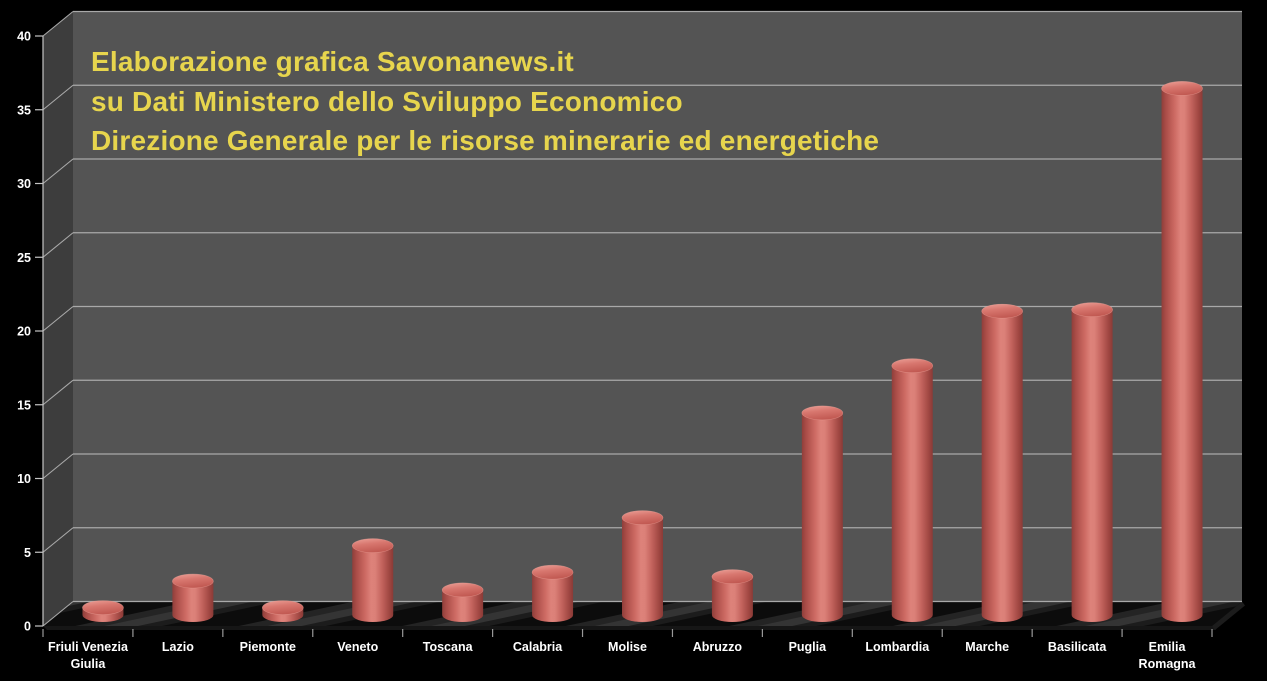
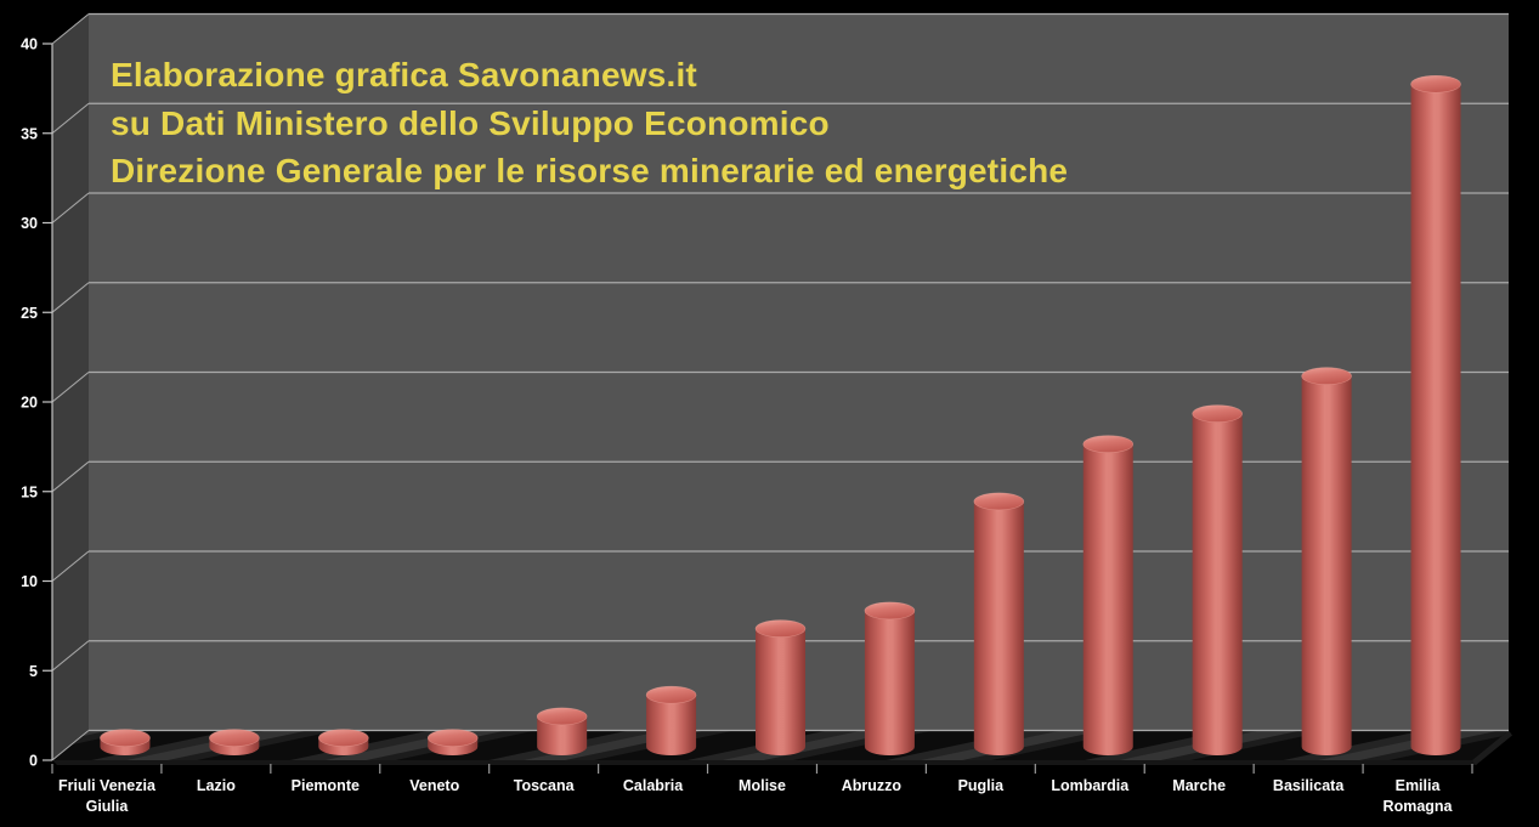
Lazio: 2.3 -> 0.5
Veneto: 4.7 -> 0.5
Abruzzo: 2.6 -> 7.6
Marche: 20.6 -> 18.6
Emilia Romagna: 35.7 -> 37.0
